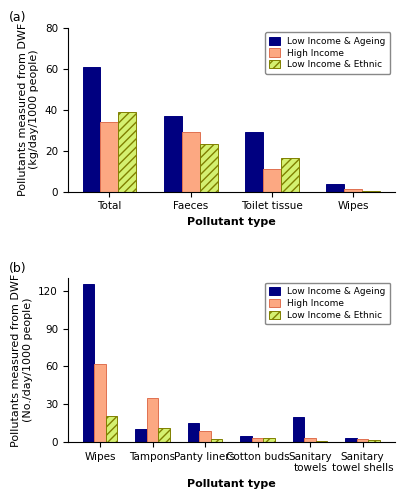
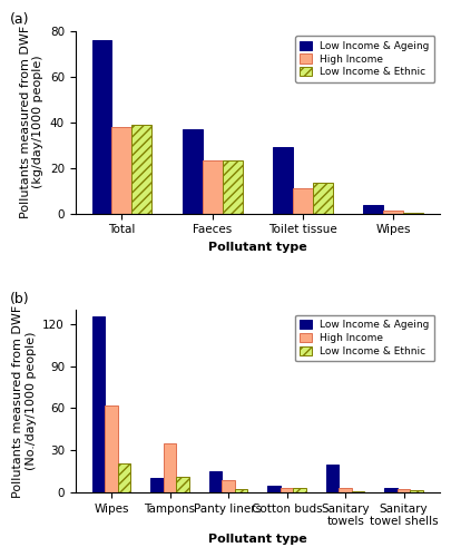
Low Income & Ageing/Total: 61.0 -> 76.0
High Income/Total: 34.0 -> 38.0
High Income/Faeces: 29.0 -> 23.0
Low Income & Ethnic/Toilet tissue: 16.5 -> 13.5
